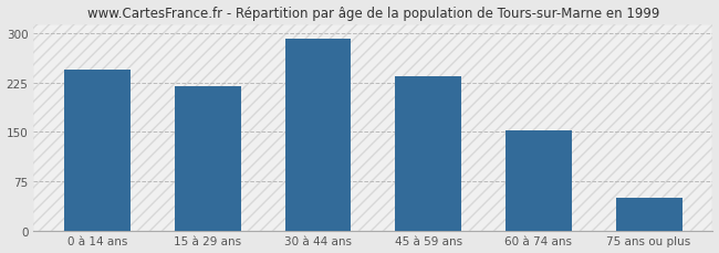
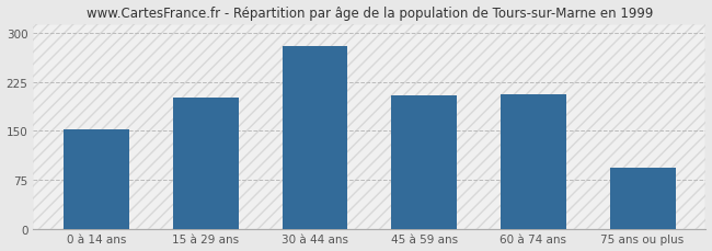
0 à 14 ans: 245 -> 152
15 à 29 ans: 220 -> 202
30 à 44 ans: 292 -> 280
45 à 59 ans: 235 -> 204
60 à 74 ans: 152 -> 206
75 ans ou plus: 50 -> 94
